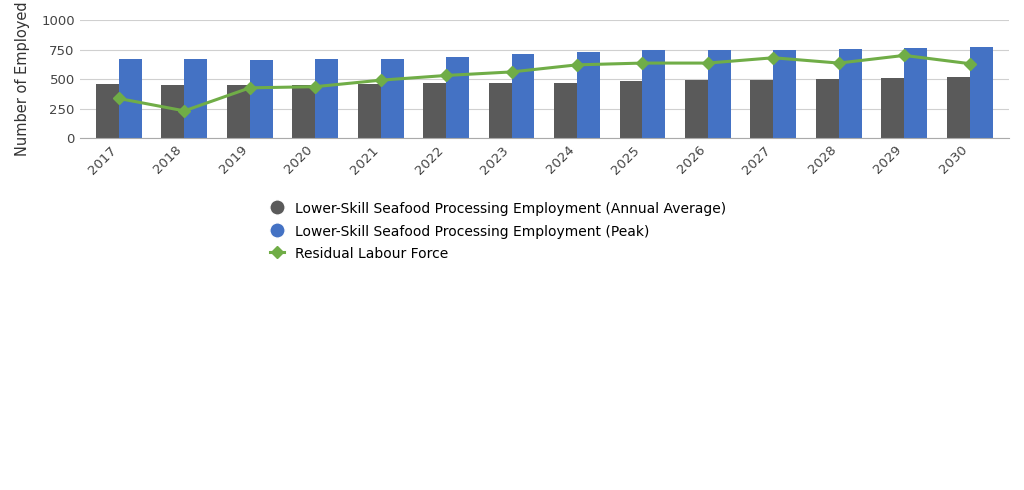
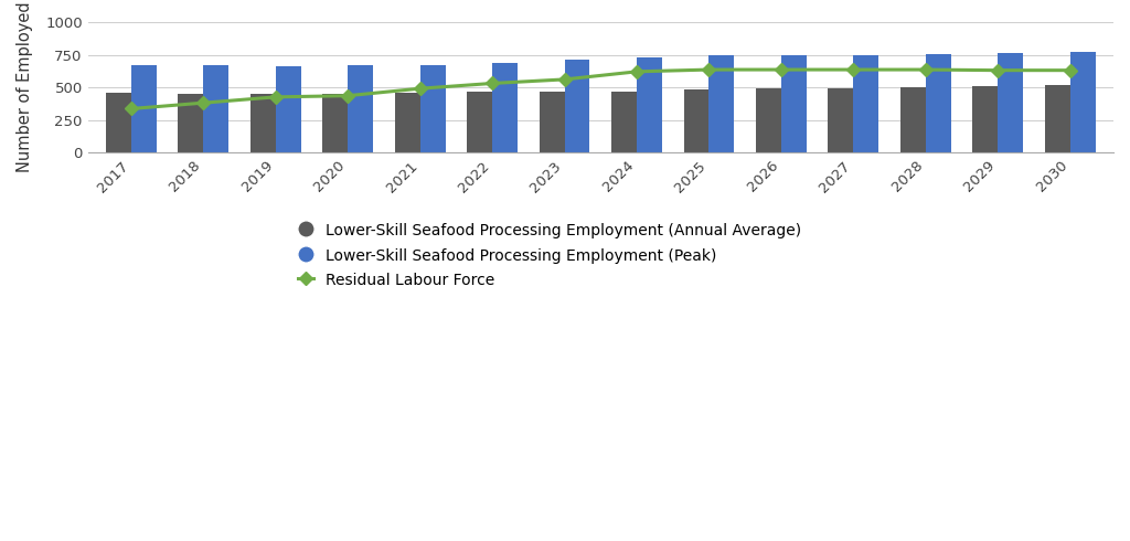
Residual Labour Force/2018: 230 -> 380
Residual Labour Force/2027: 680 -> 640
Residual Labour Force/2029: 700 -> 630
